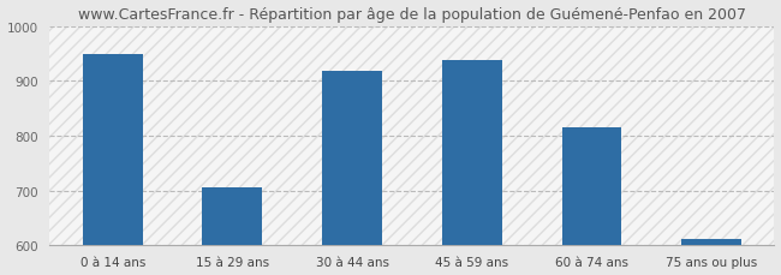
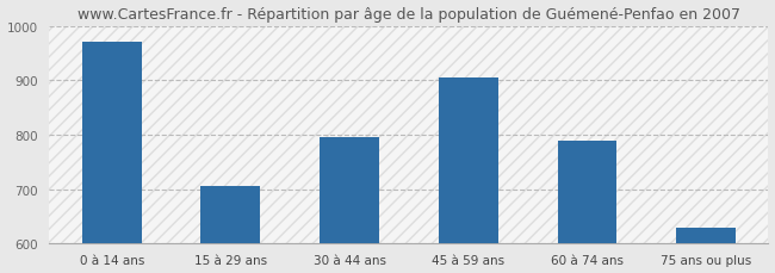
0 à 14 ans: 948 -> 970
30 à 44 ans: 918 -> 795
45 à 59 ans: 937 -> 905
60 à 74 ans: 816 -> 790
75 ans ou plus: 612 -> 630
